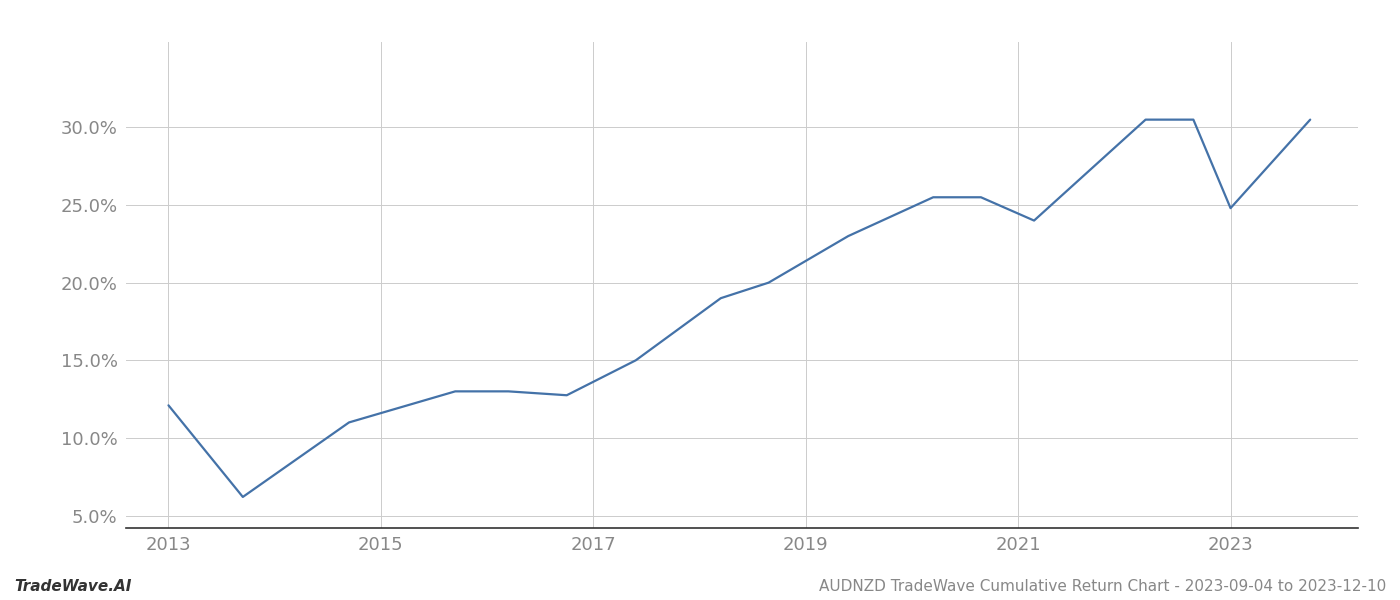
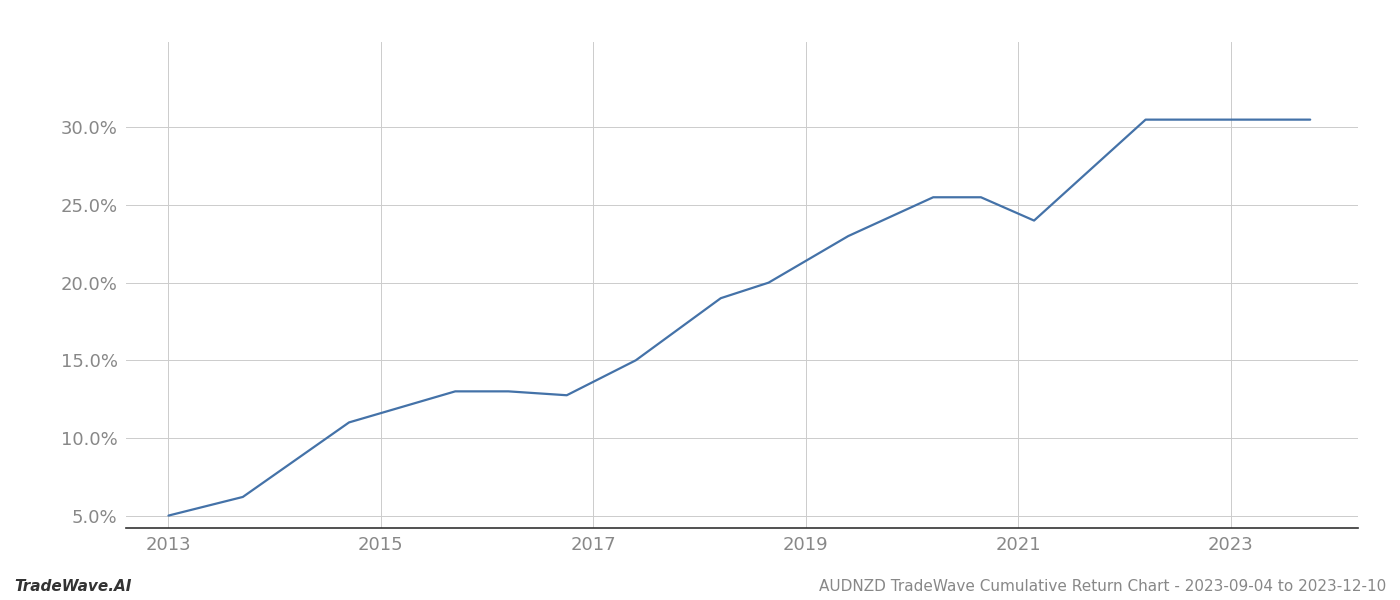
2013: 12.1% -> 5.0%
2023: 24.8% -> 30.5%
